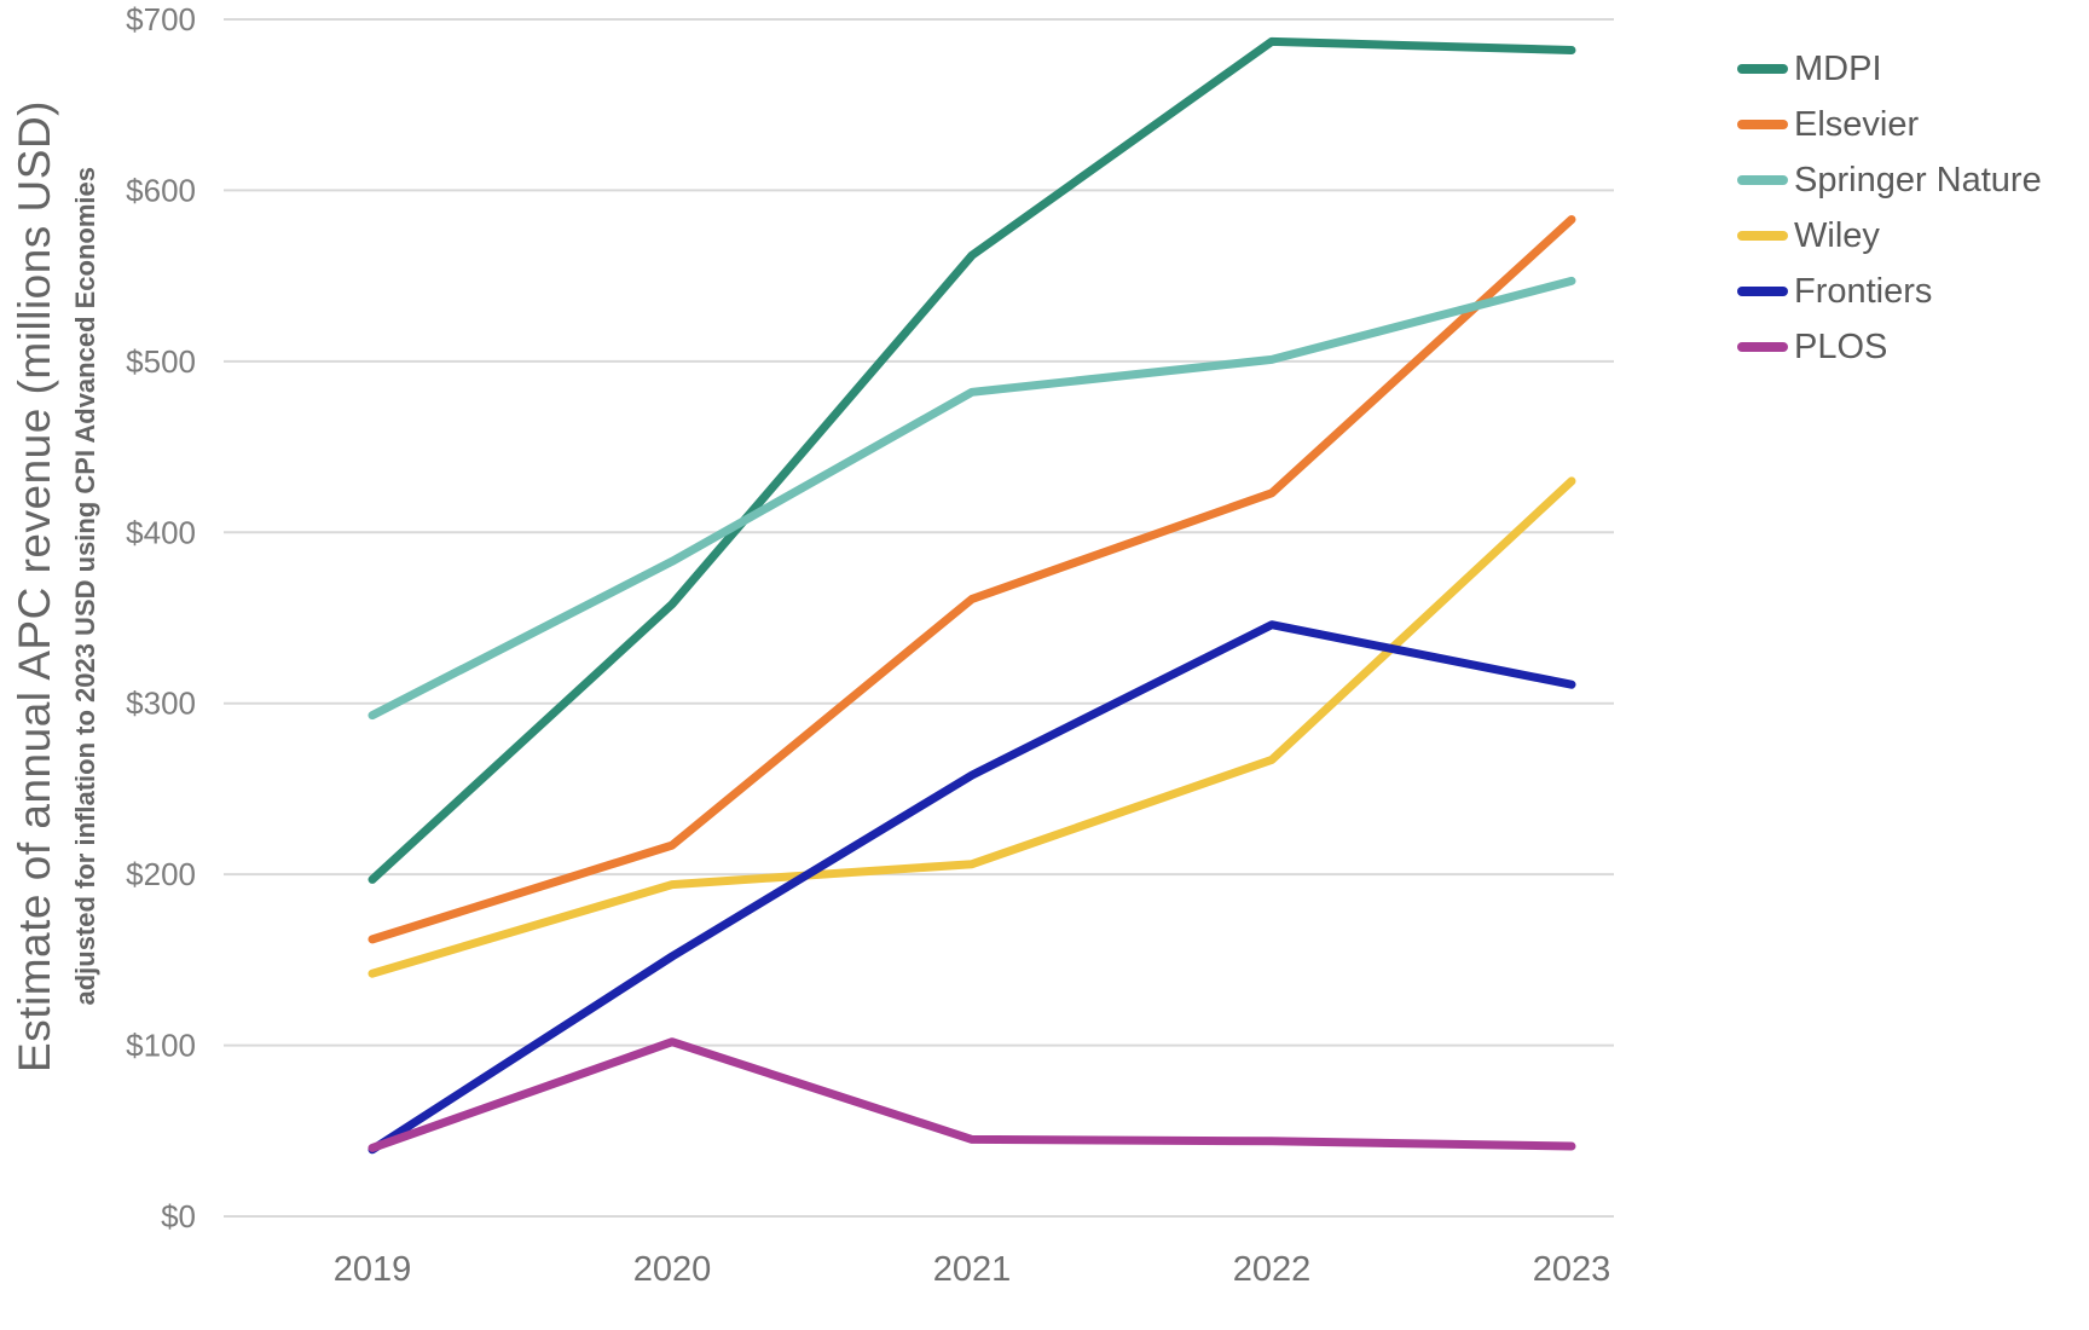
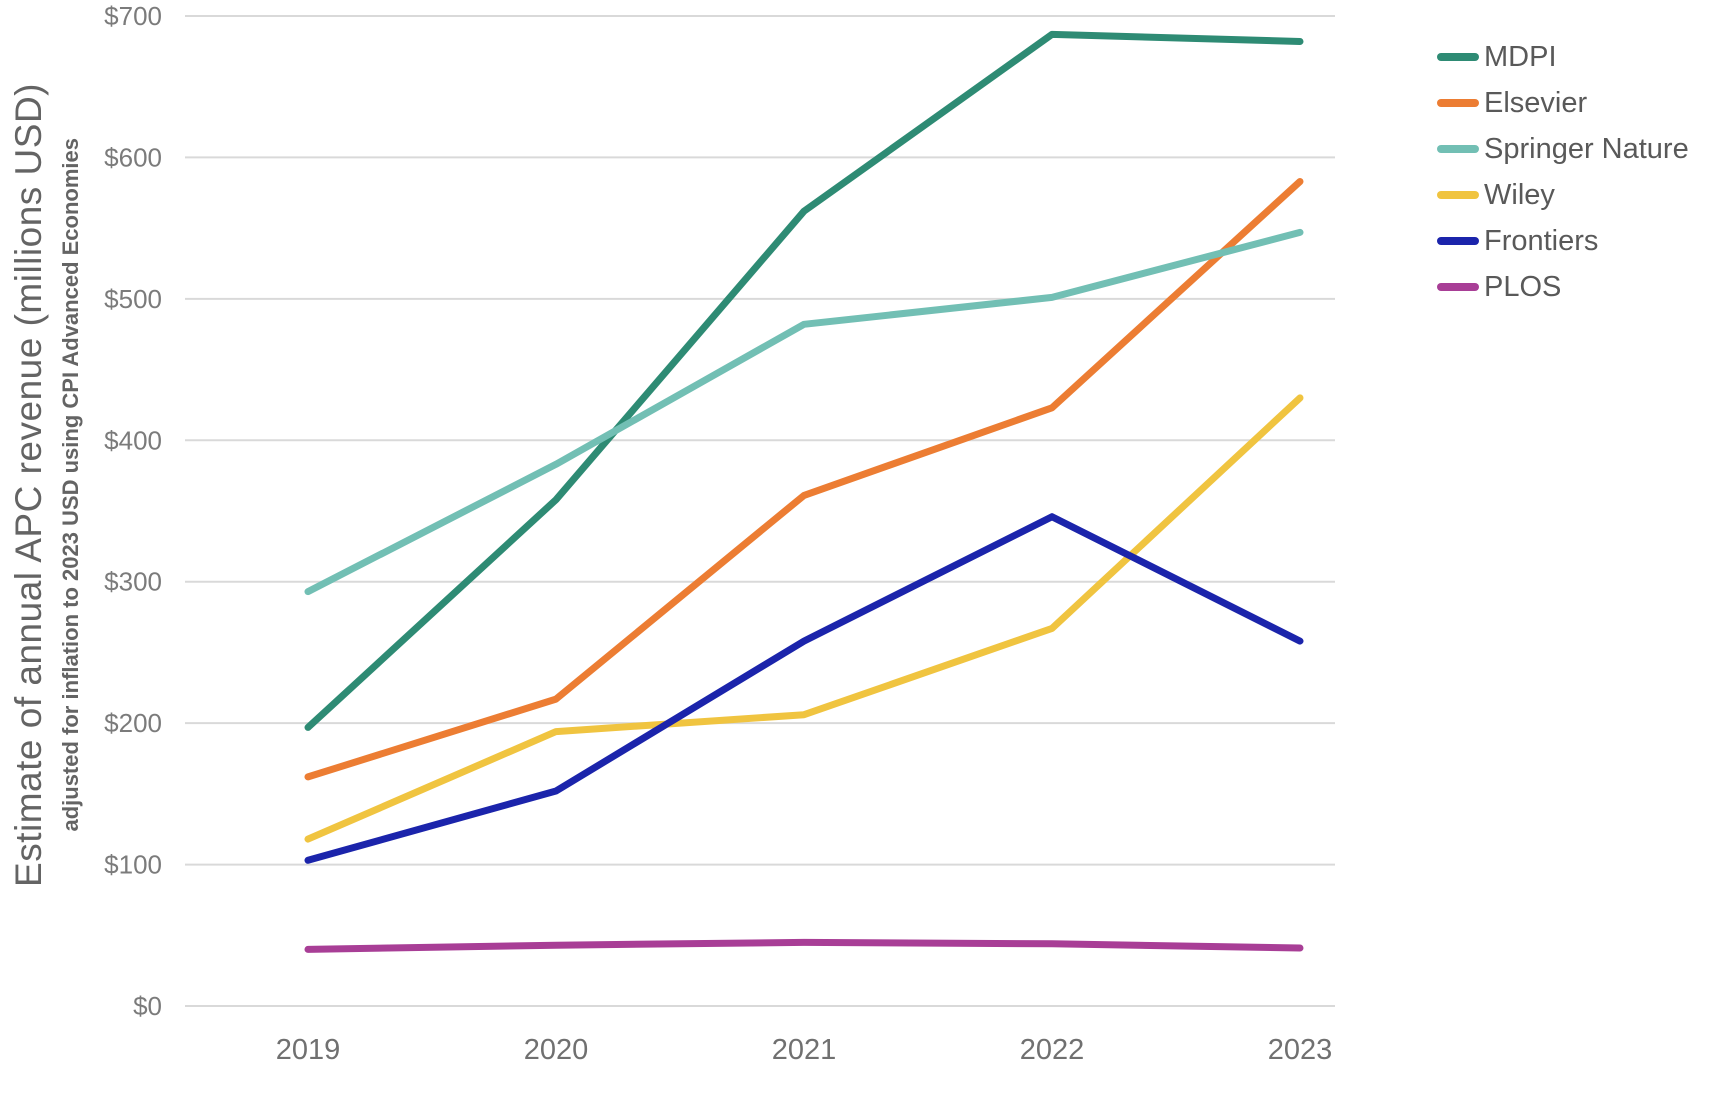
Wiley/2019: $142 -> $118
Frontiers/2019: $39 -> $103
PLOS/2020: $102 -> $43
Frontiers/2023: $311 -> $258
